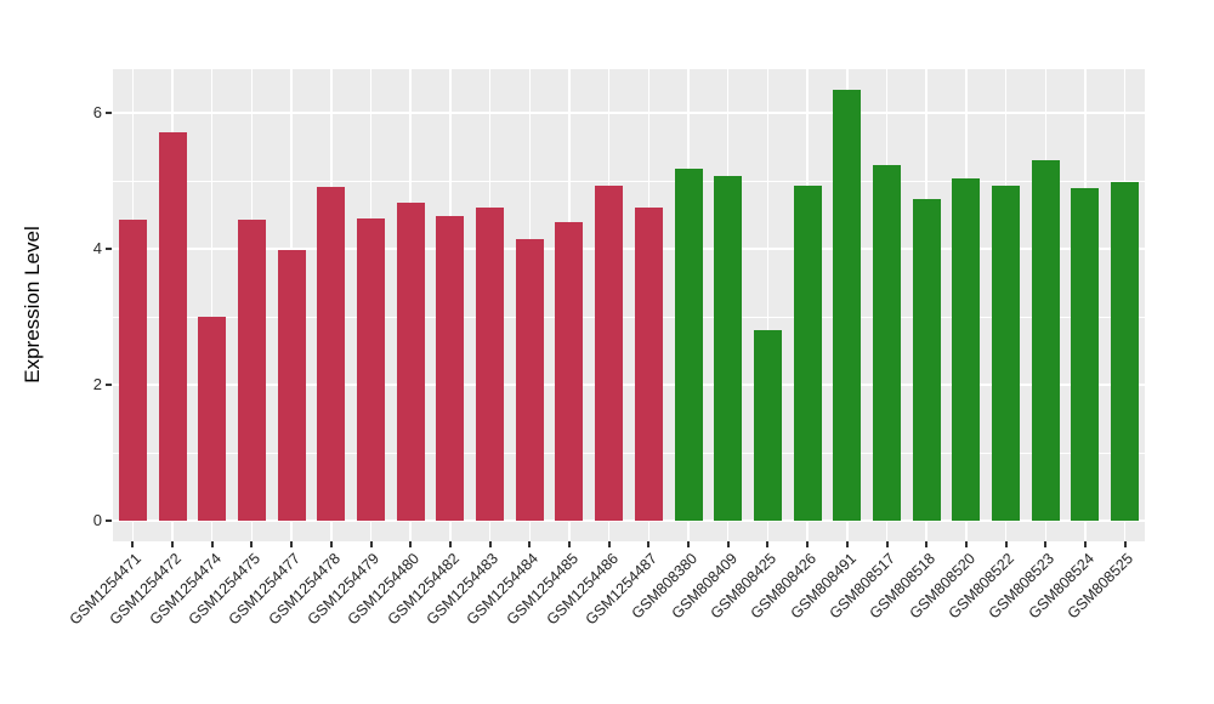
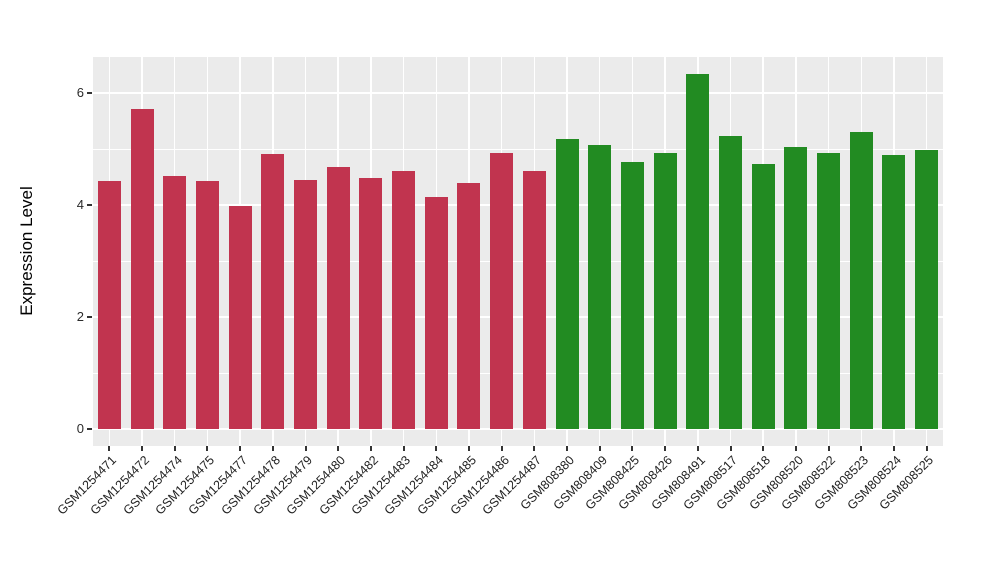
GSM1254474: 3.0 -> 4.5
GSM808425: 2.8 -> 4.8
